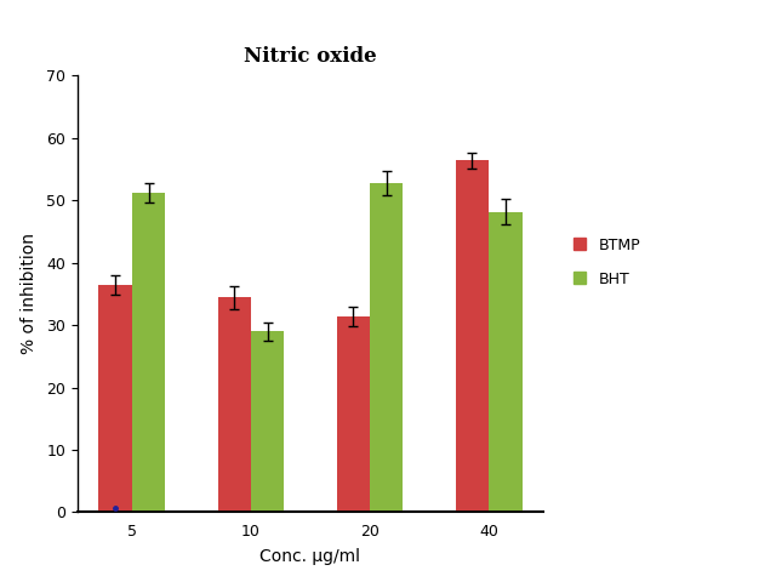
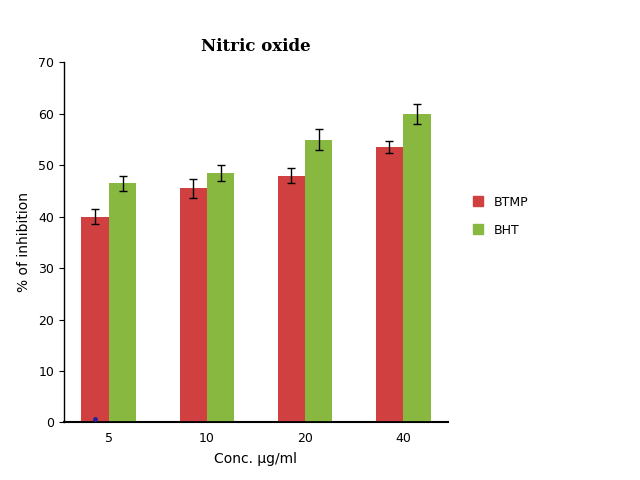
BTMP/5: 36.4 -> 40.0
BHT/5: 51.2 -> 46.5
BTMP/10: 34.4 -> 45.5
BHT/10: 29.0 -> 48.5
BTMP/20: 31.4 -> 48.0
BHT/20: 52.8 -> 55.0
BTMP/40: 56.4 -> 53.5
BHT/40: 48.2 -> 60.0
